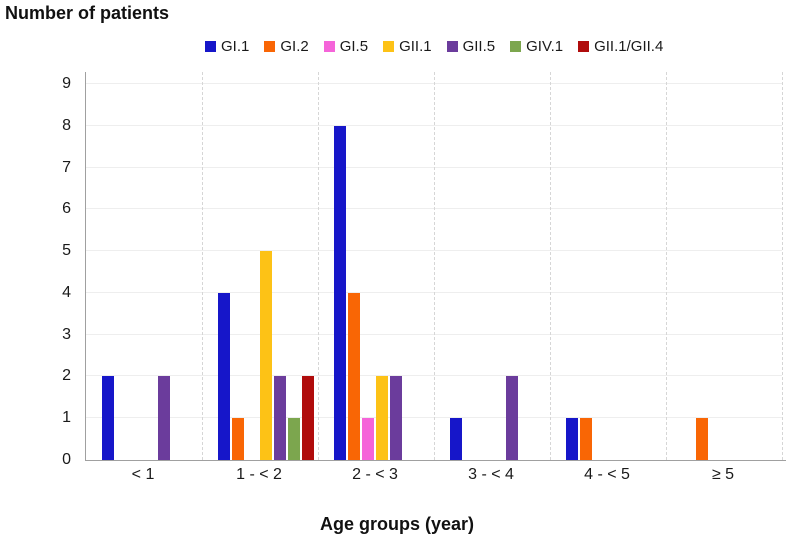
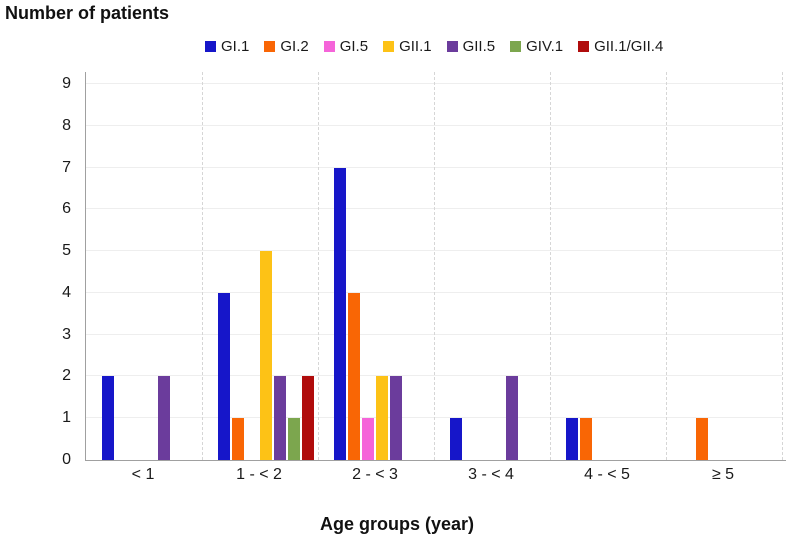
GI.1/2 - < 3: 8 -> 7
